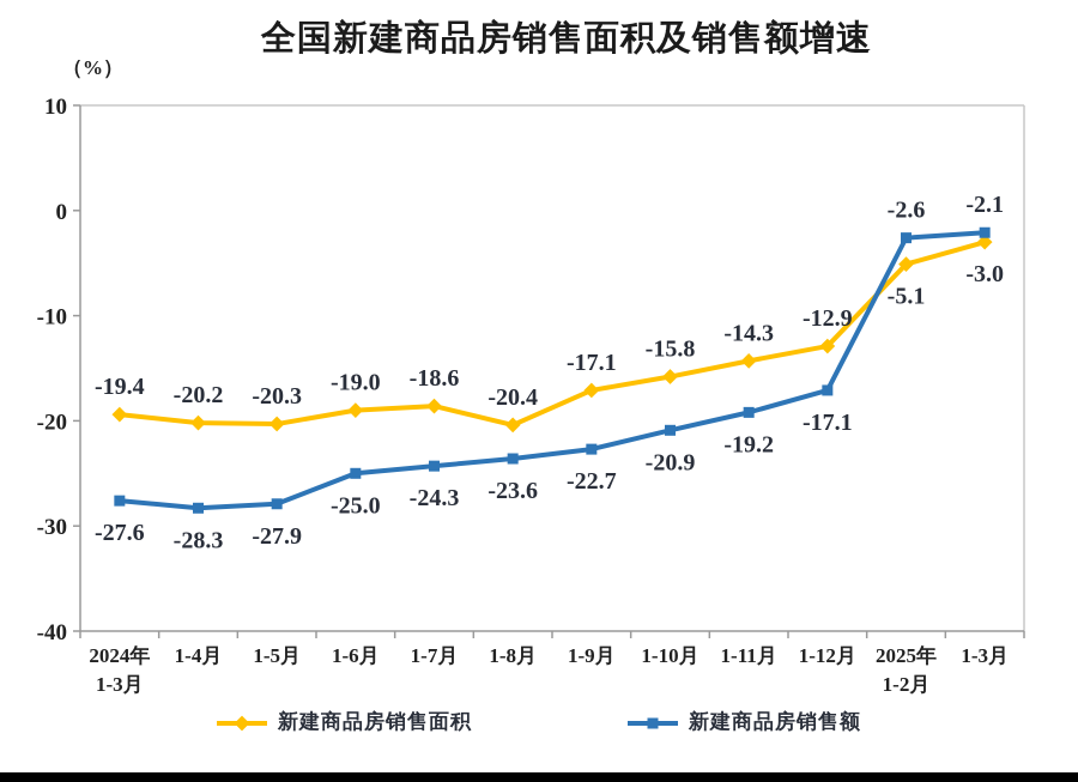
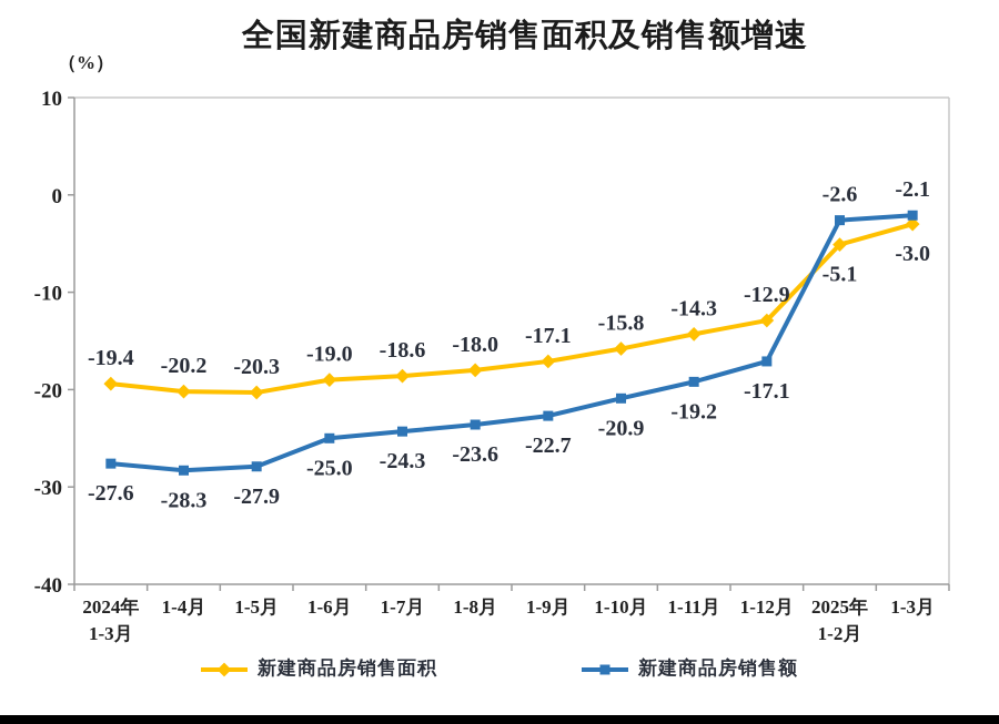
新建商品房销售面积/1-8月: -20.4 -> -18.0
